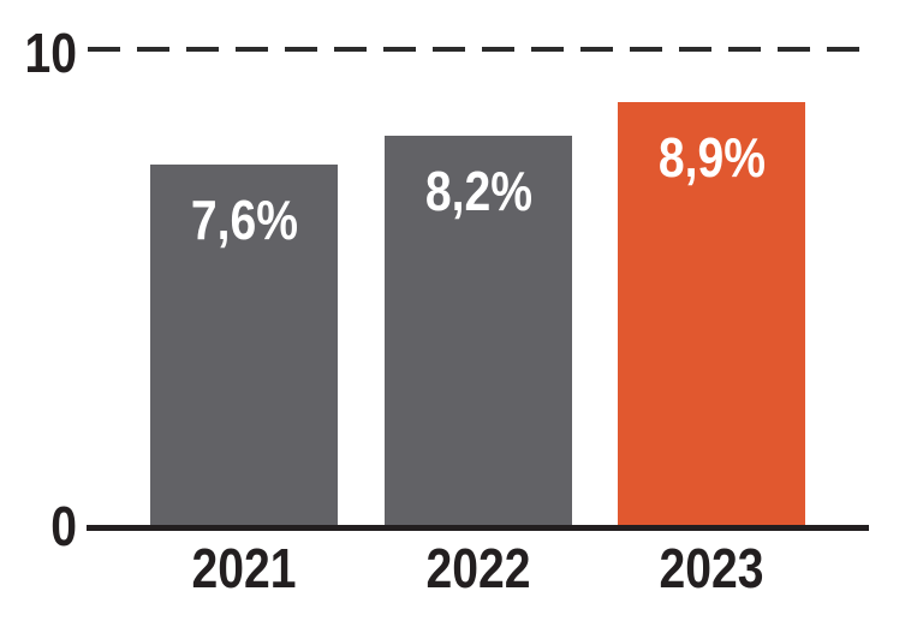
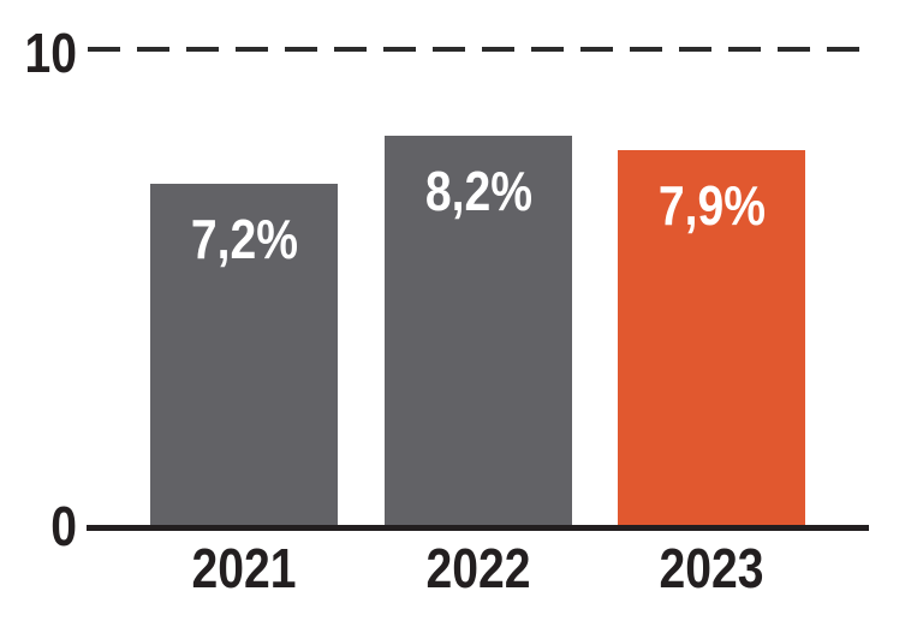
2021: 7,6% -> 7,2%
2023: 8,9% -> 7,9%
